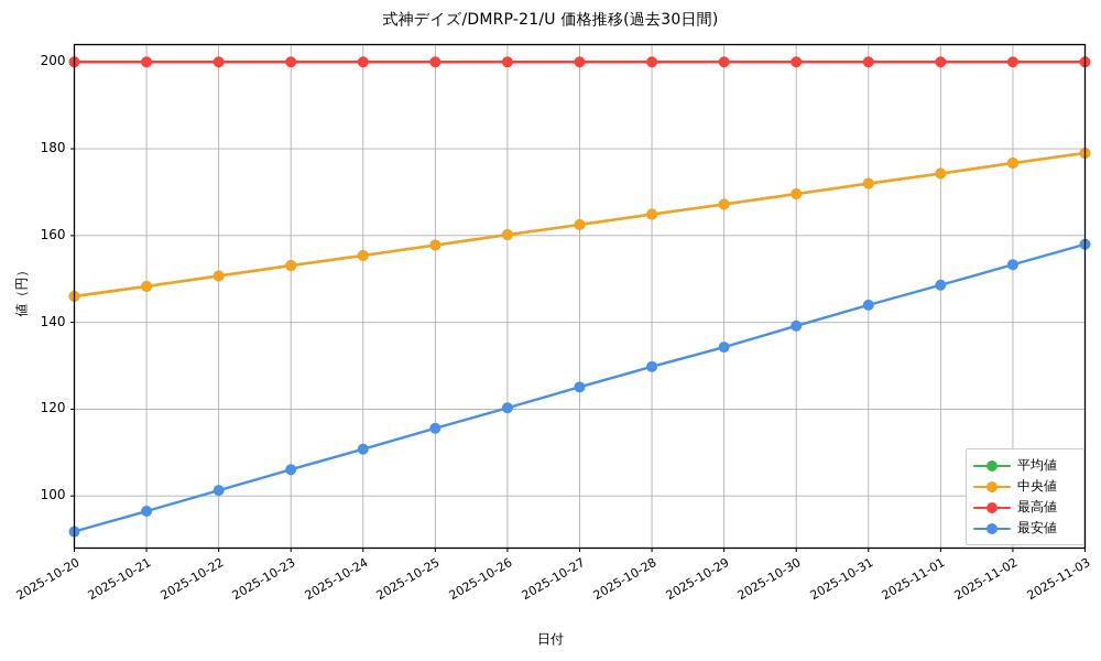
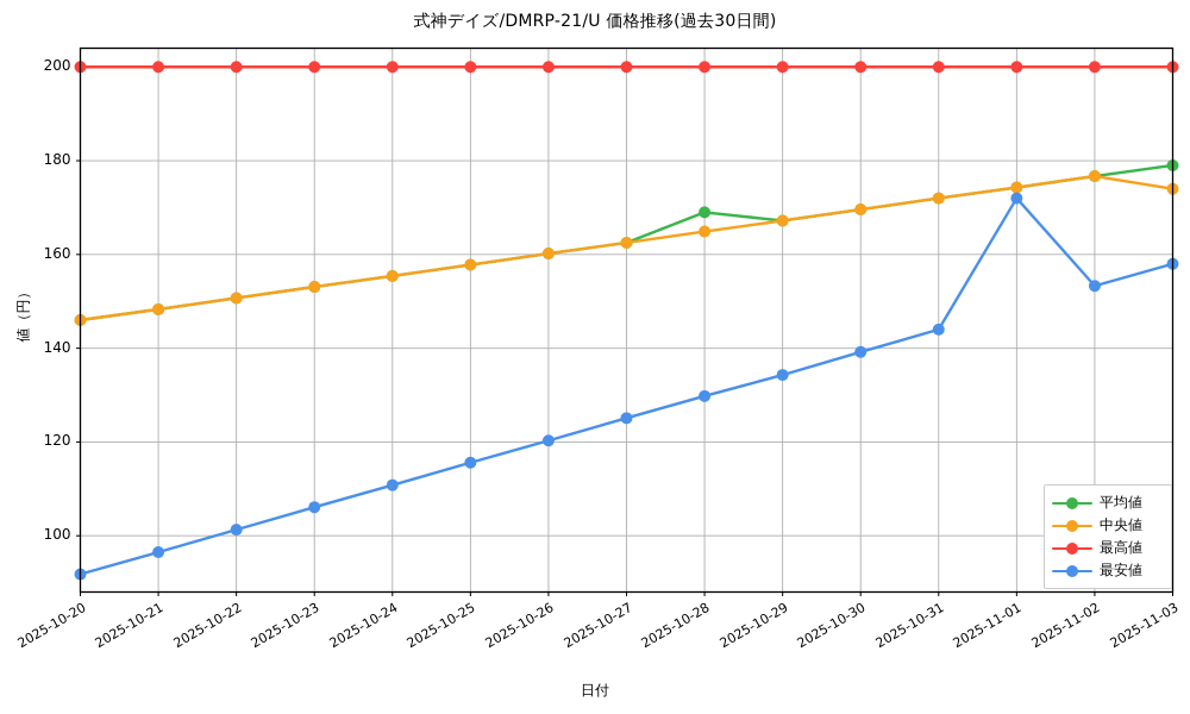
平均値/2025-10-28: 165 -> 169
最安値/2025-11-01: 149 -> 172
中央値/2025-11-03: 179 -> 174
